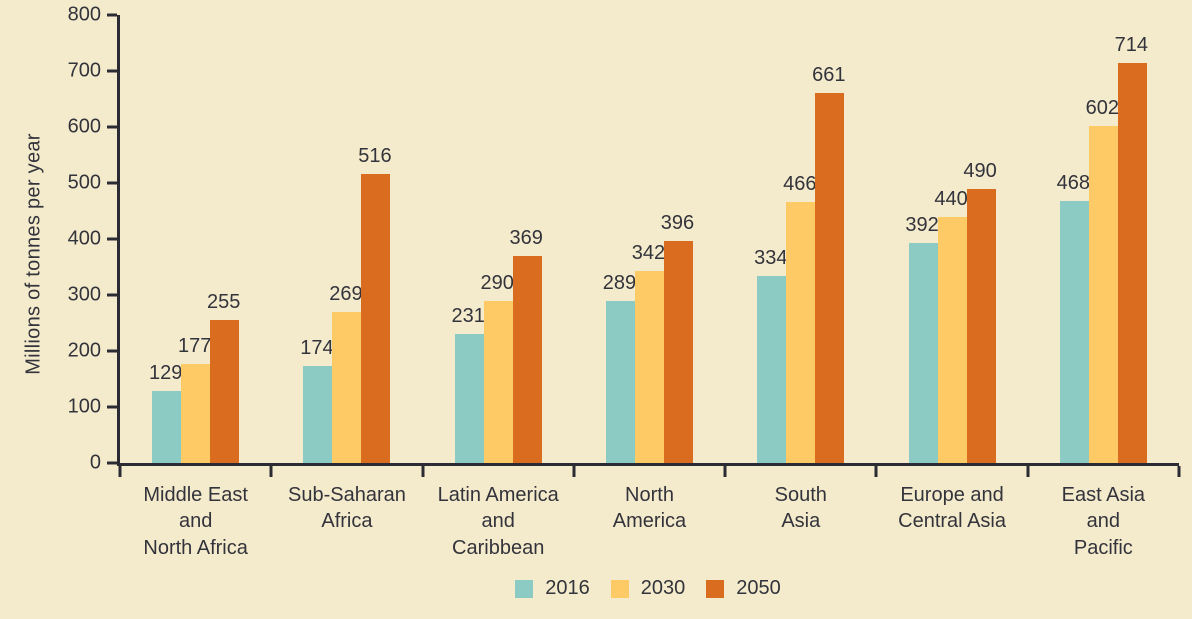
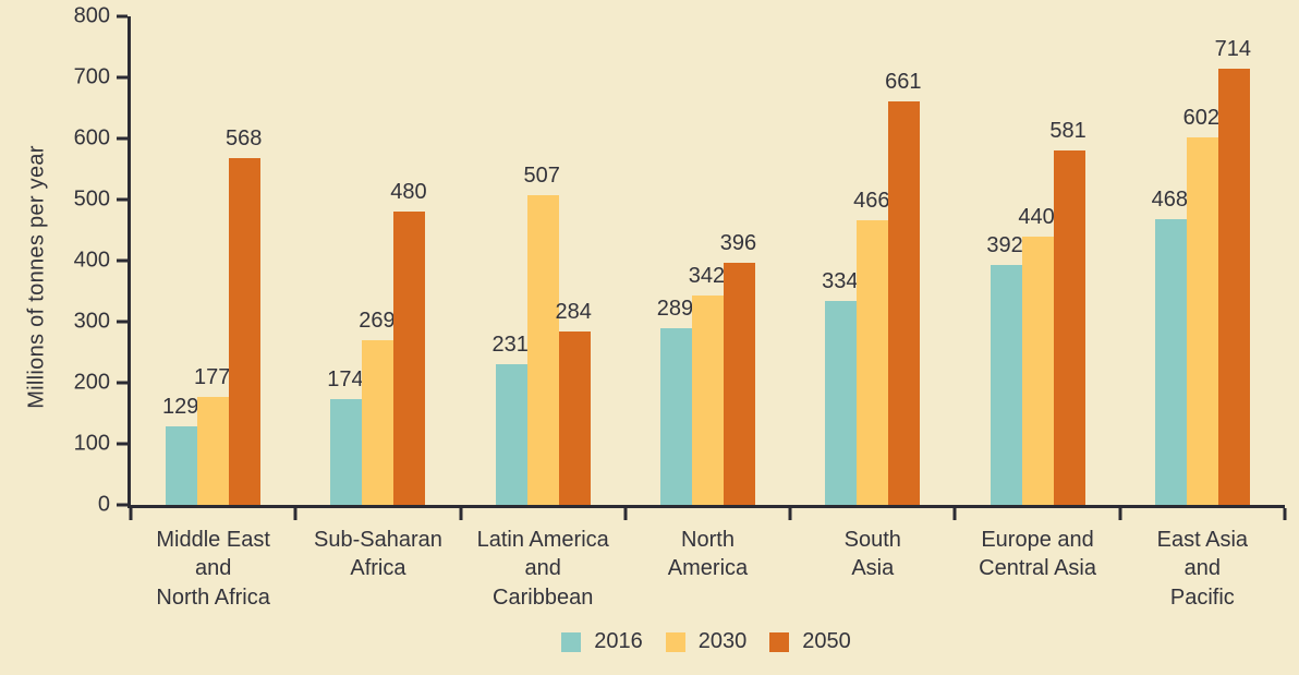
2050/Middle East and North Africa: 255 -> 568
2050/Sub-Saharan Africa: 516 -> 480
2030/Latin America and Caribbean: 290 -> 507
2050/Latin America and Caribbean: 369 -> 284
2050/Europe and Central Asia: 490 -> 581
